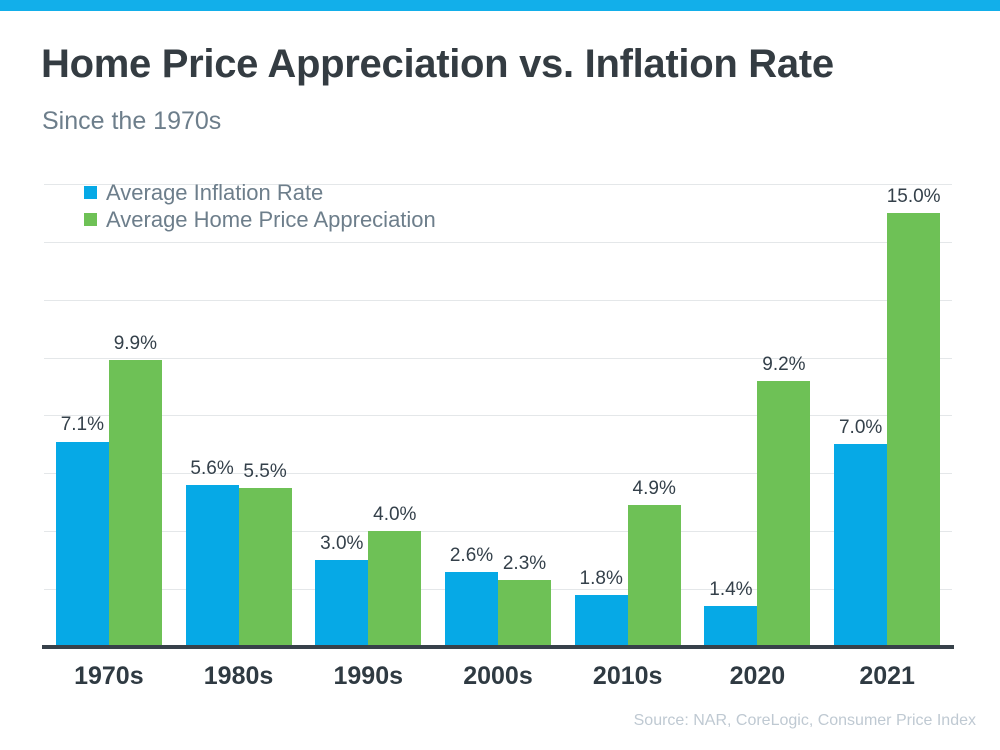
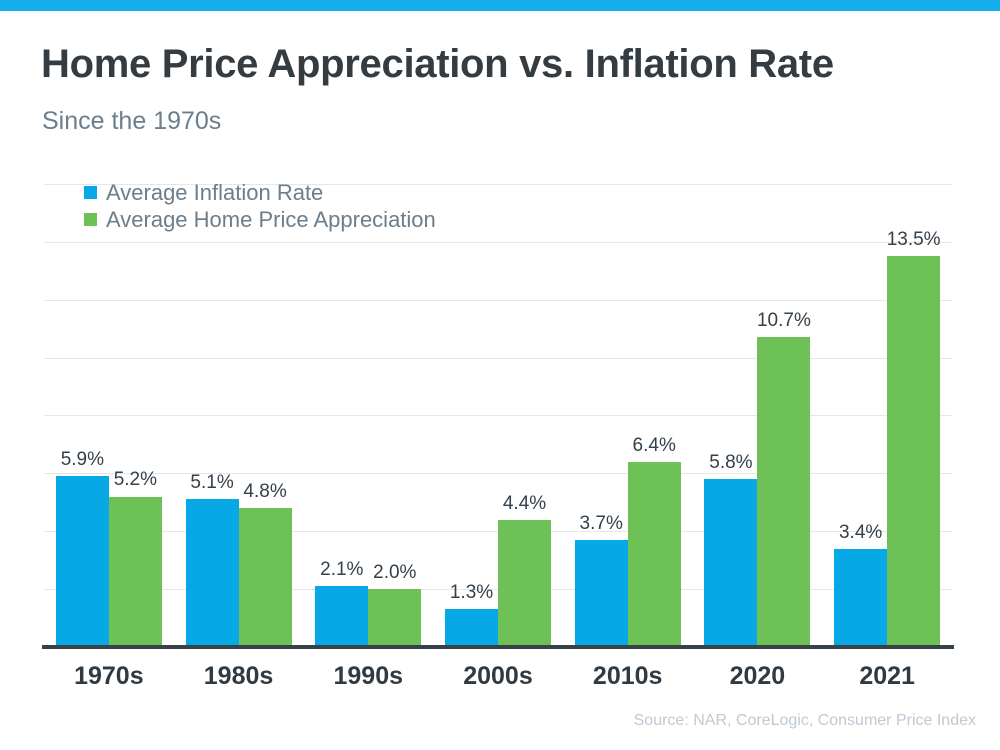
Average Inflation Rate/1970s: 7.1% -> 5.9%
Average Home Price Appreciation/1970s: 9.9% -> 5.2%
Average Inflation Rate/1980s: 5.6% -> 5.1%
Average Home Price Appreciation/1980s: 5.5% -> 4.8%
Average Inflation Rate/1990s: 3.0% -> 2.1%
Average Home Price Appreciation/1990s: 4.0% -> 2.0%
Average Inflation Rate/2000s: 2.6% -> 1.3%
Average Home Price Appreciation/2000s: 2.3% -> 4.4%
Average Inflation Rate/2010s: 1.8% -> 3.7%
Average Home Price Appreciation/2010s: 4.9% -> 6.4%
Average Inflation Rate/2020: 1.4% -> 5.8%
Average Home Price Appreciation/2020: 9.2% -> 10.7%
Average Inflation Rate/2021: 7.0% -> 3.4%
Average Home Price Appreciation/2021: 15.0% -> 13.5%
